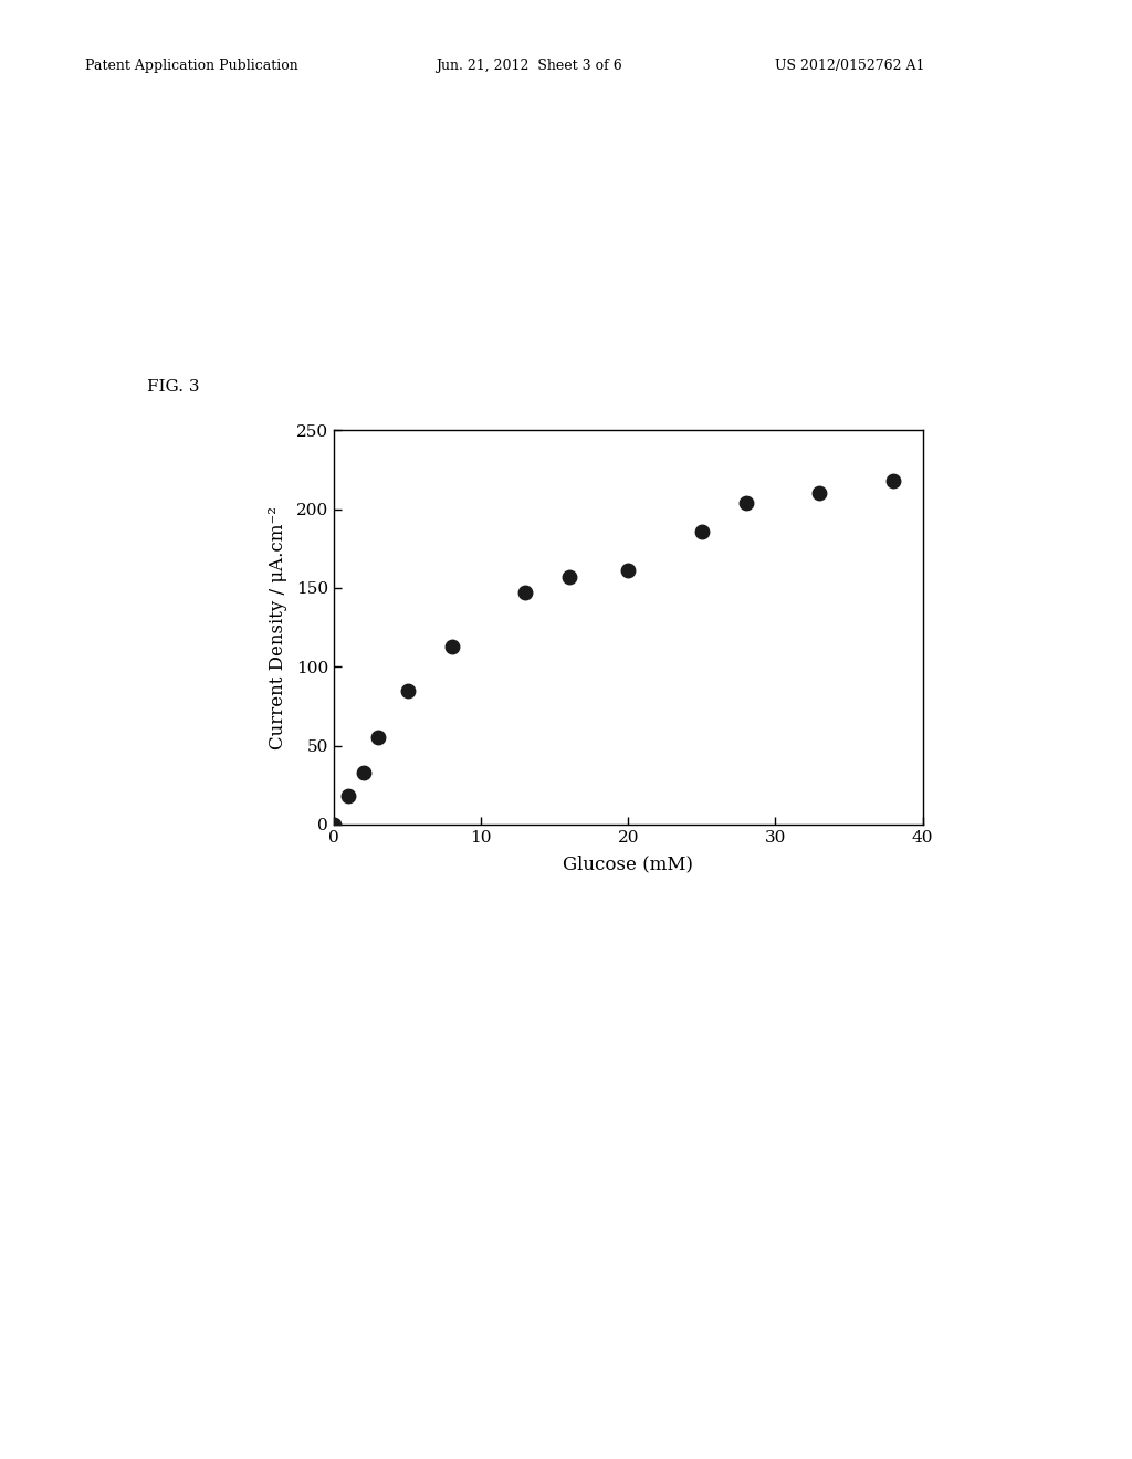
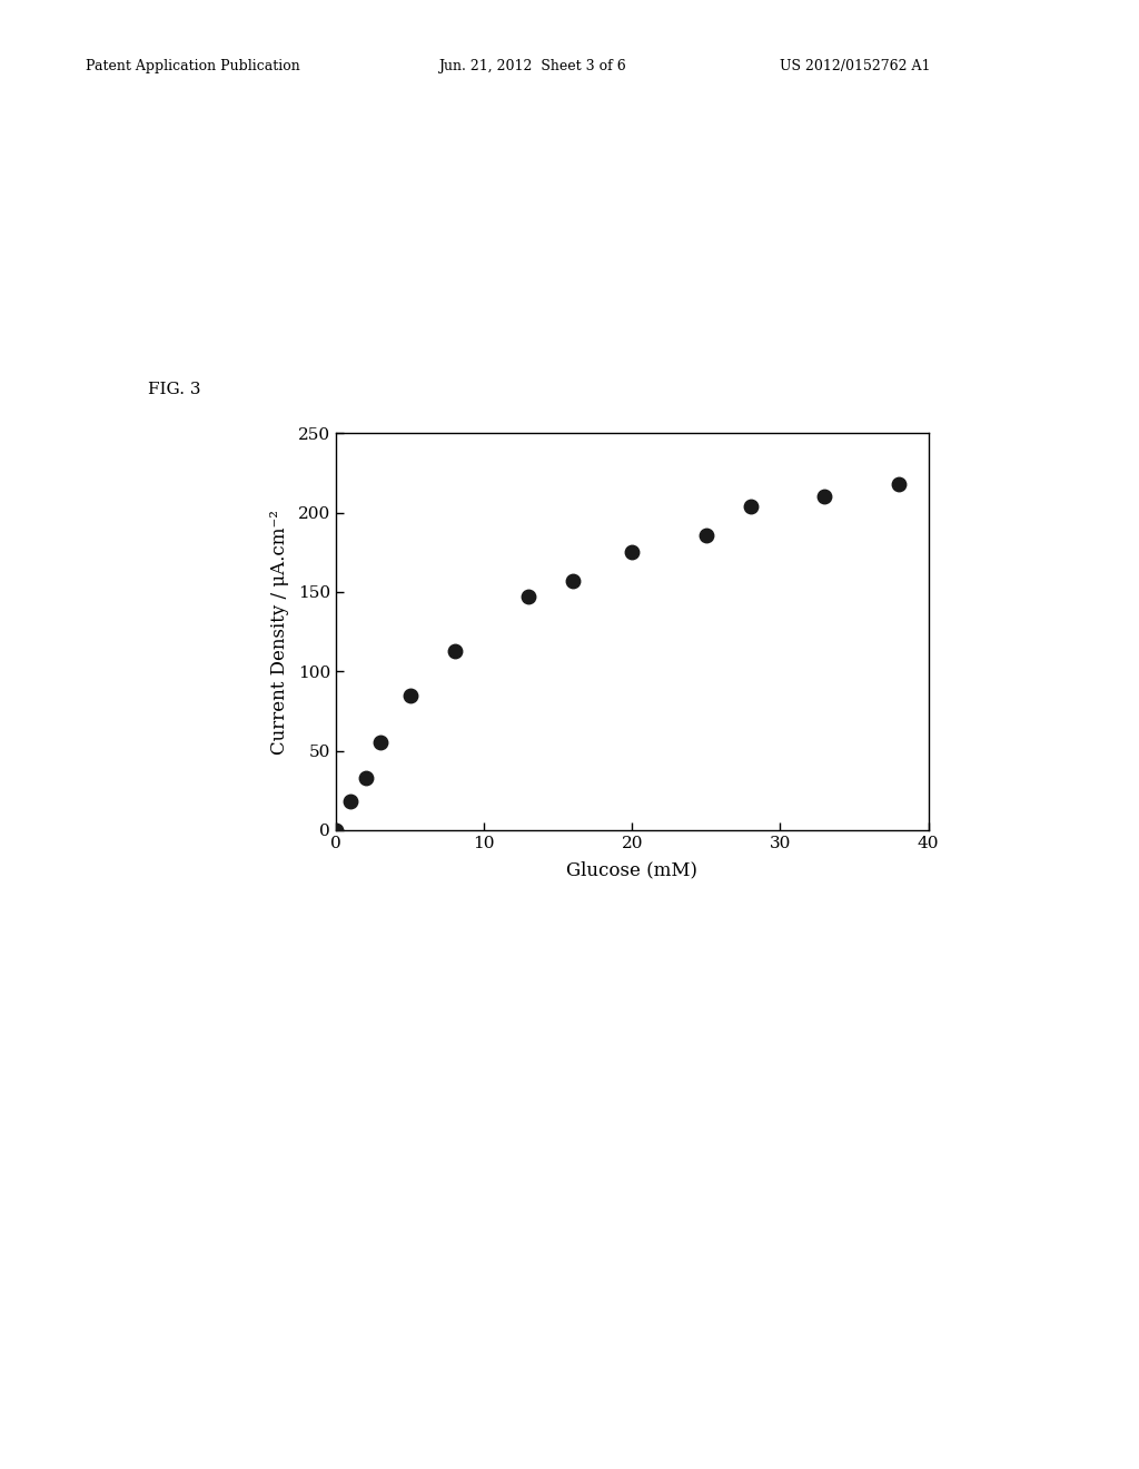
20: 161 -> 175
